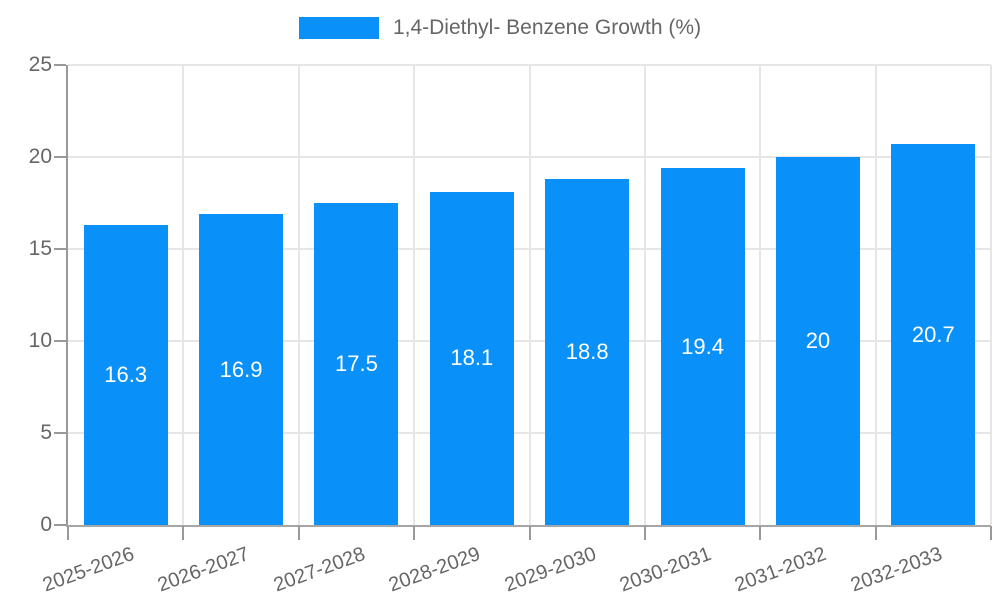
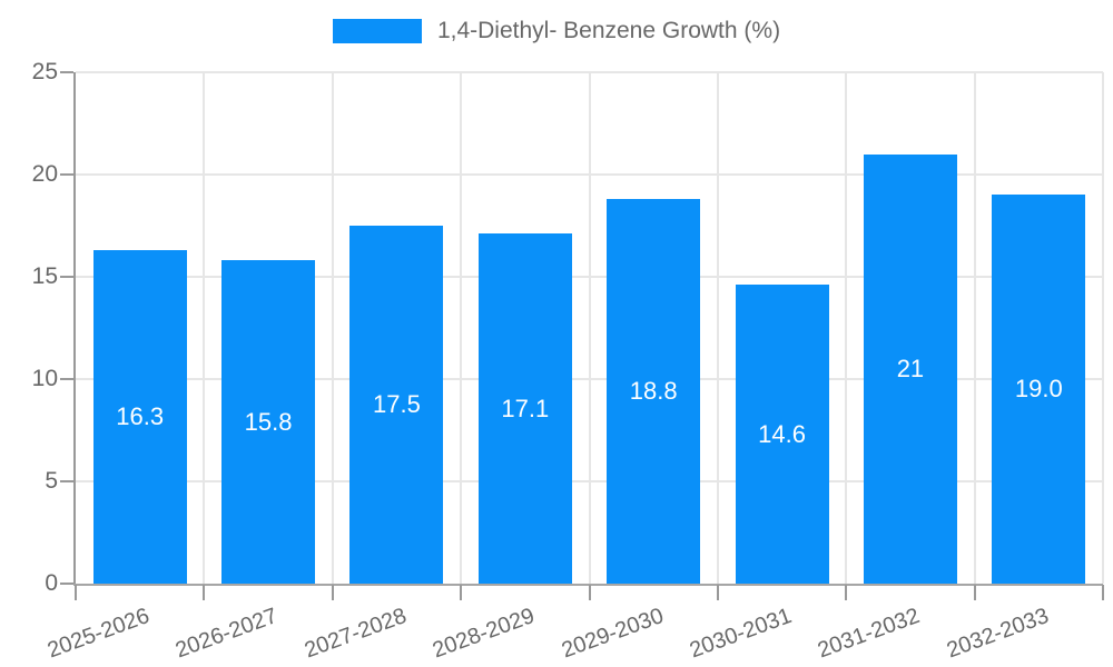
2026-2027: 16.9 -> 15.8
2028-2029: 18.1 -> 17.1
2030-2031: 19.4 -> 14.6
2031-2032: 20 -> 21
2032-2033: 20.7 -> 19.0
